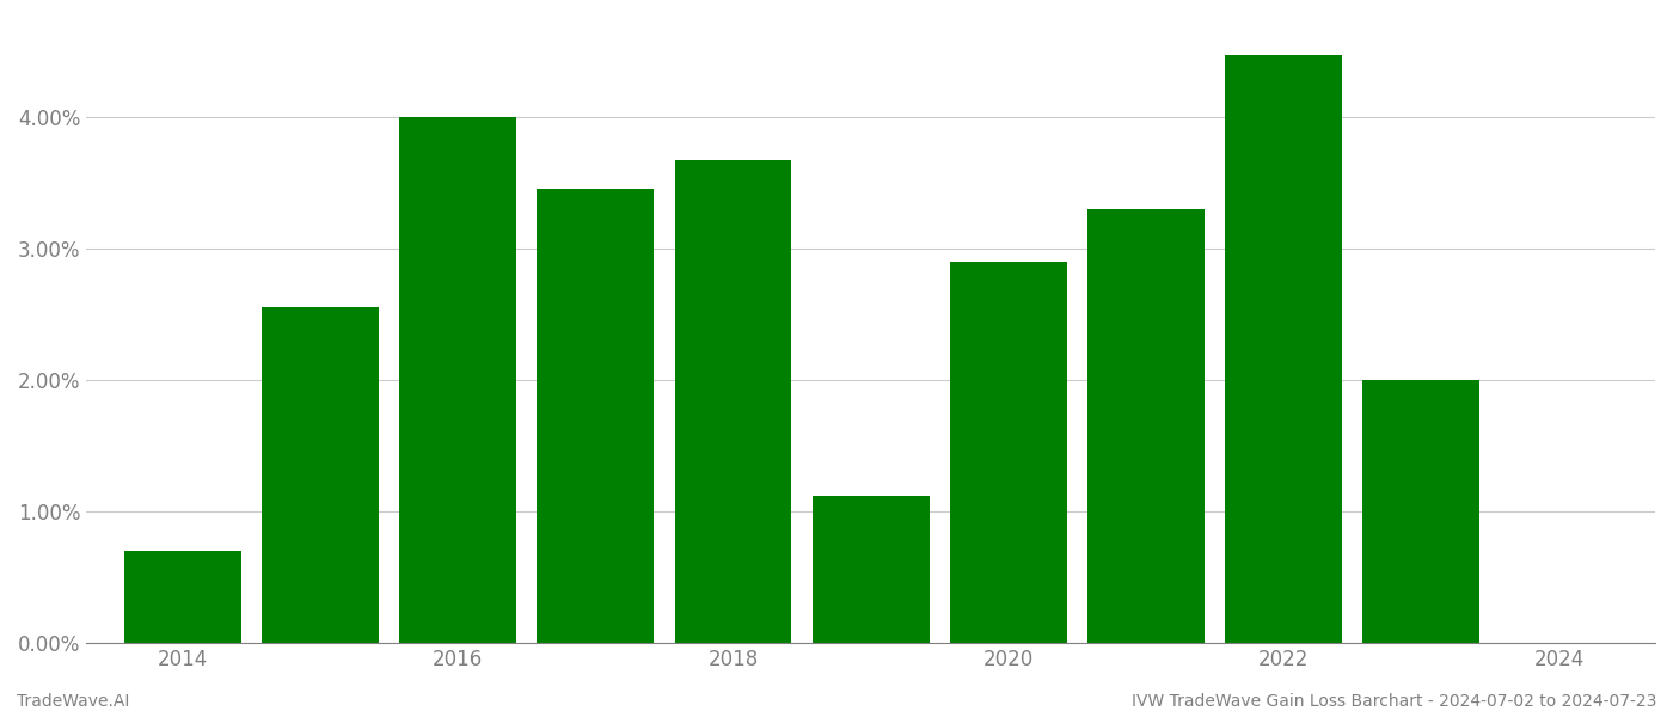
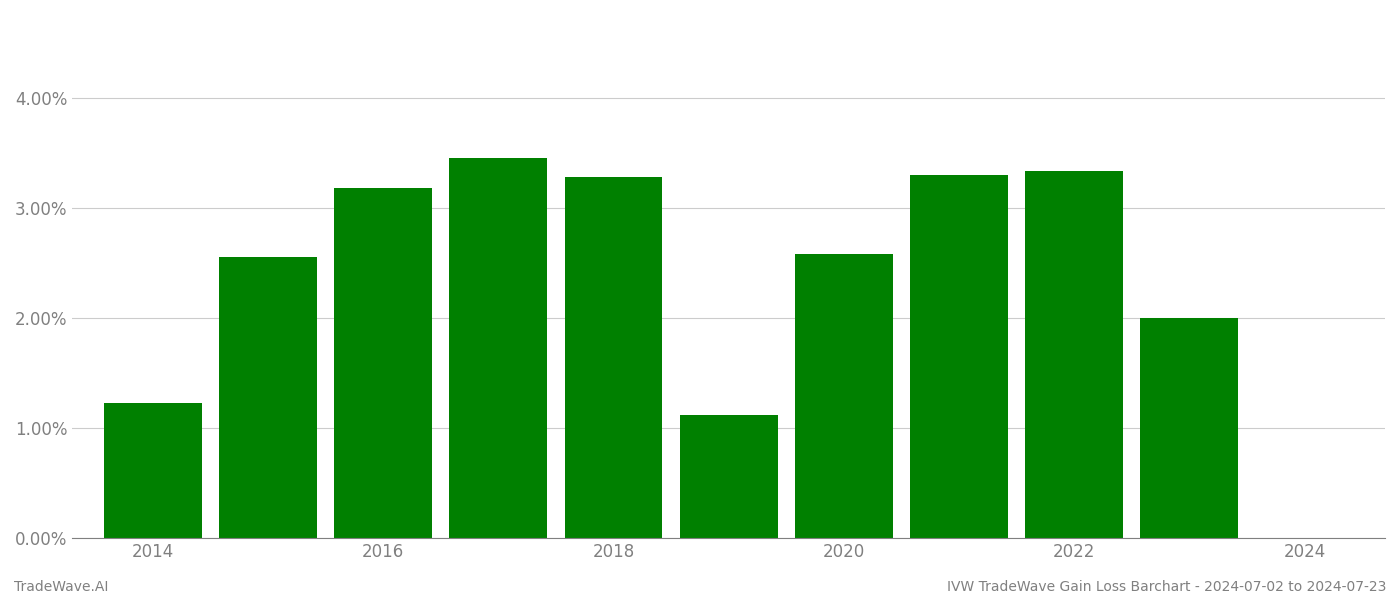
2014: 0.70% -> 1.23%
2016: 4.00% -> 3.18%
2018: 3.67% -> 3.28%
2020: 2.90% -> 2.58%
2022: 4.47% -> 3.33%
